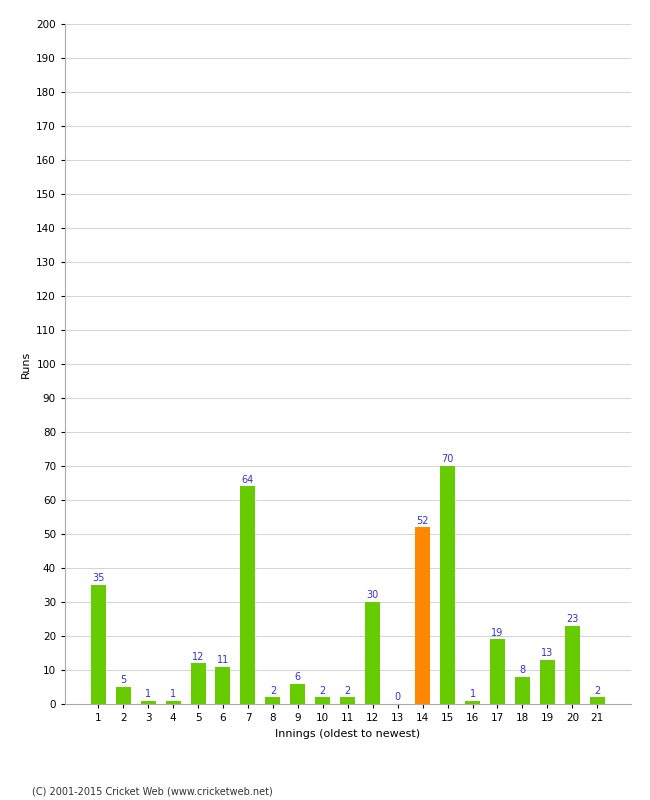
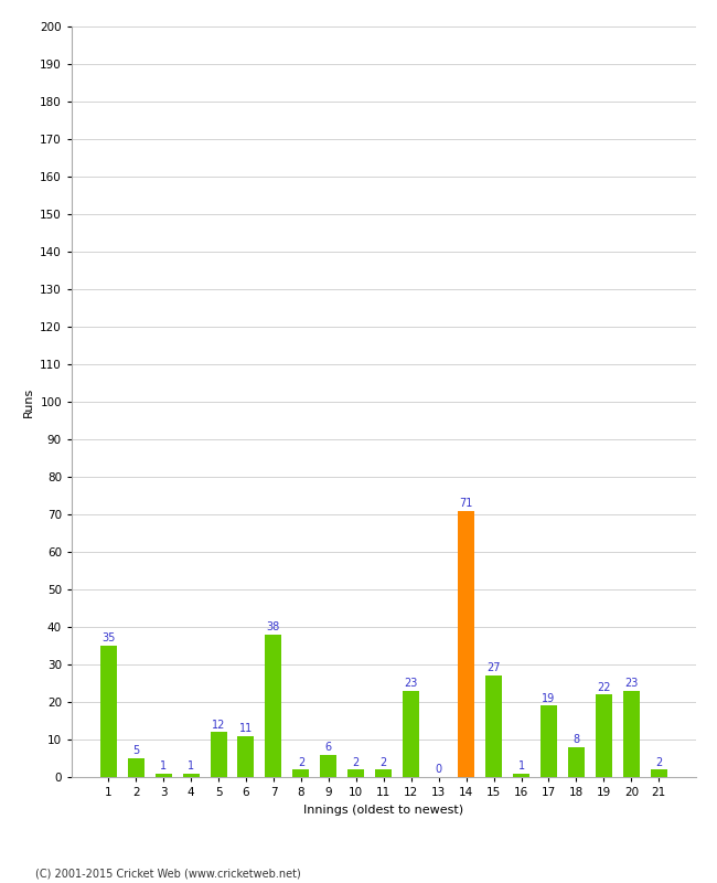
7: 64 -> 38
12: 30 -> 23
14: 52 -> 71
15: 70 -> 27
19: 13 -> 22
